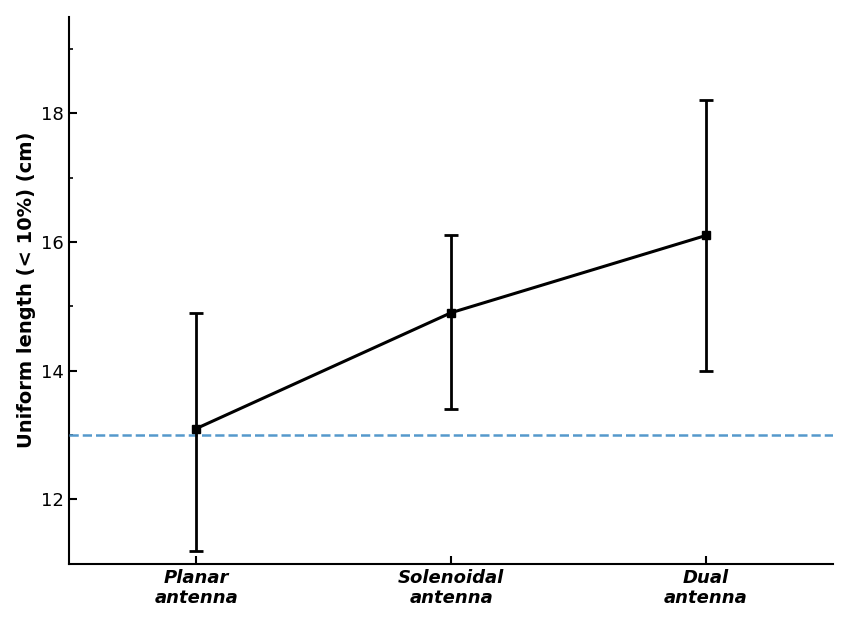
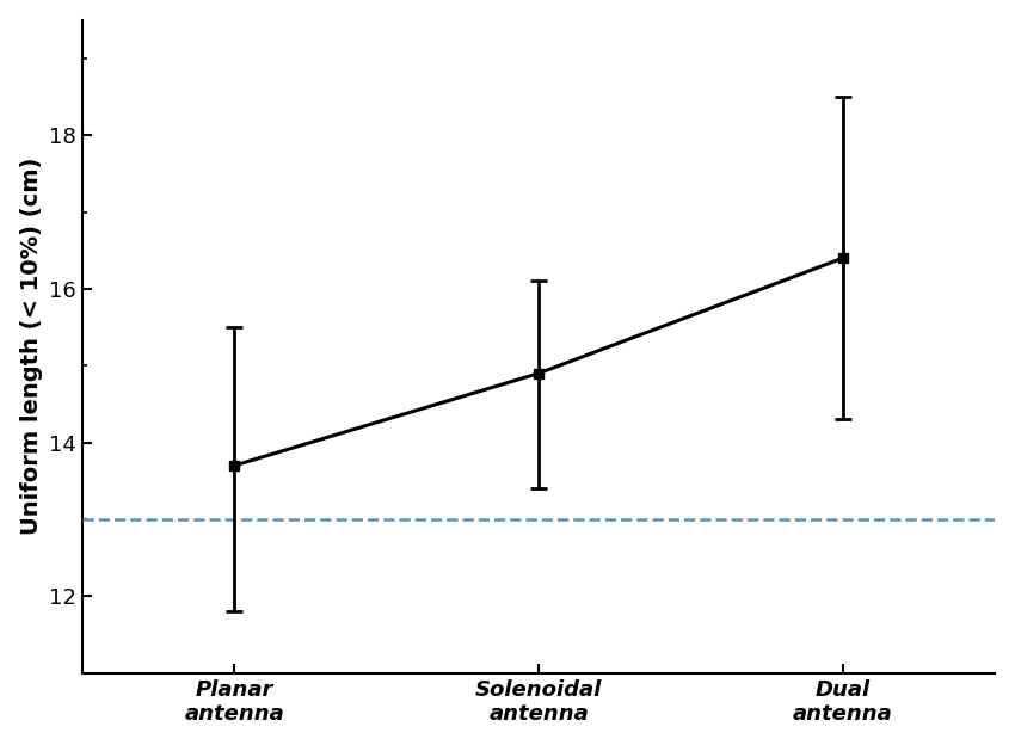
Planar antenna: 13.1 -> 13.7
Dual antenna: 16.1 -> 16.4
